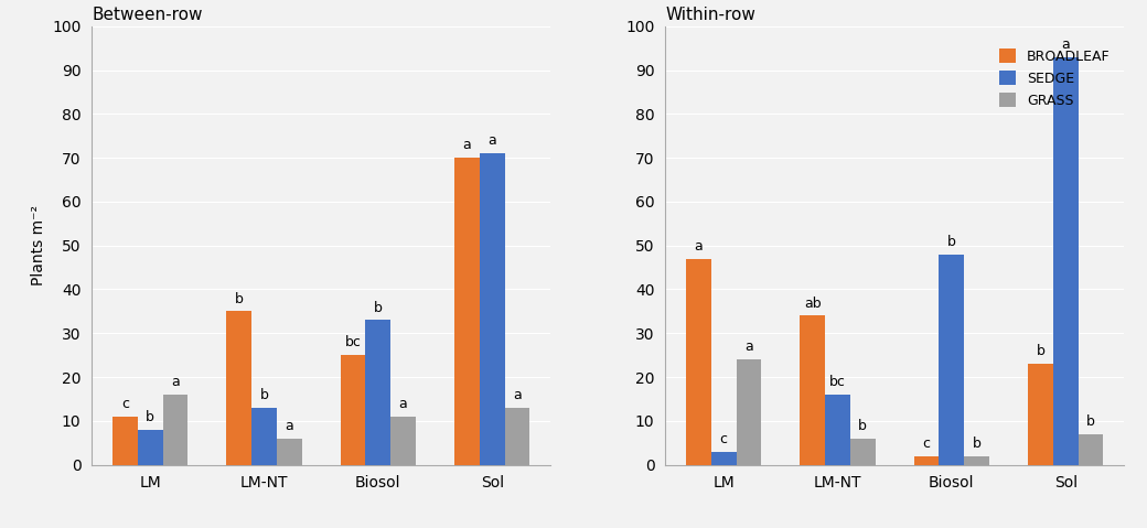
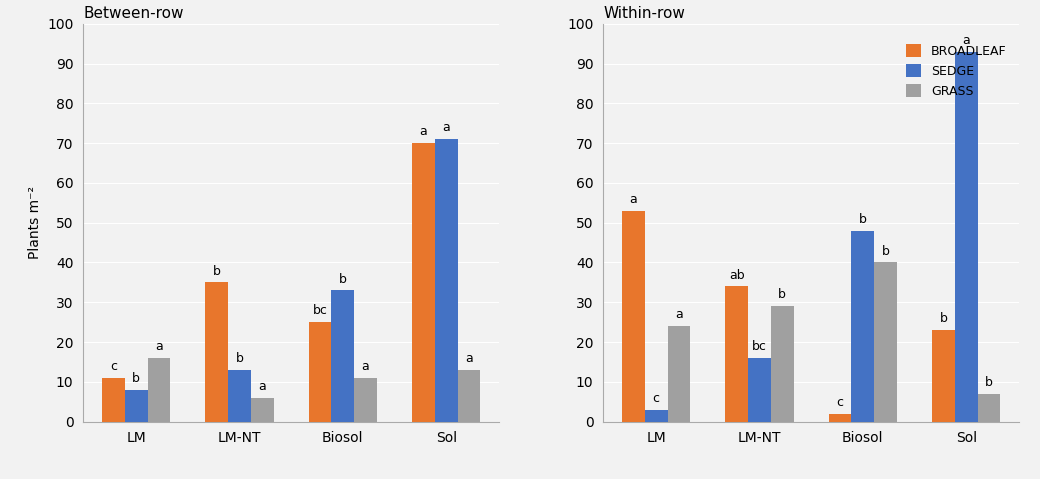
Within-row/BROADLEAF/LM: 47 -> 53
Within-row/GRASS/LM-NT: 6 -> 29
Within-row/GRASS/Biosol: 2 -> 40
